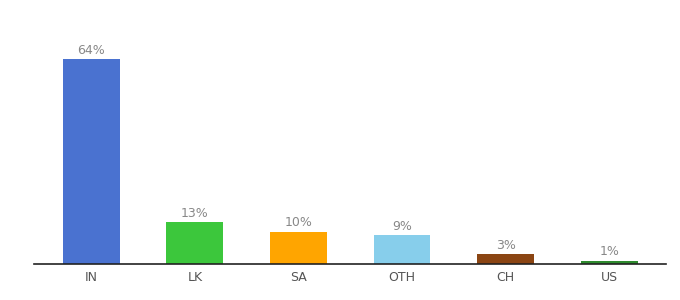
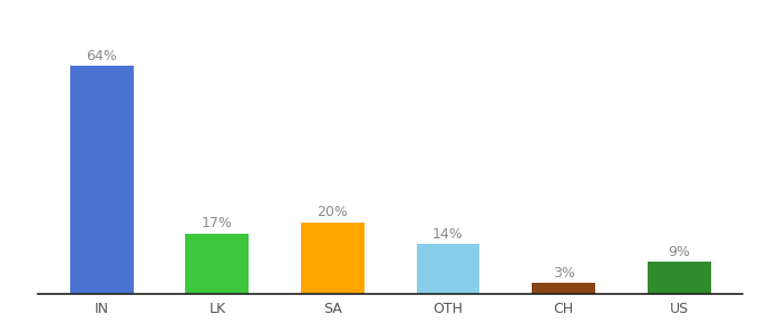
LK: 13% -> 17%
SA: 10% -> 20%
OTH: 9% -> 14%
US: 1% -> 9%
